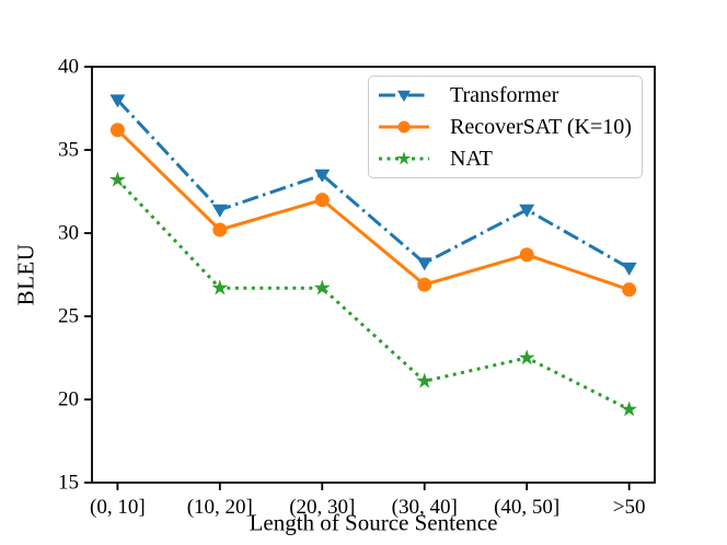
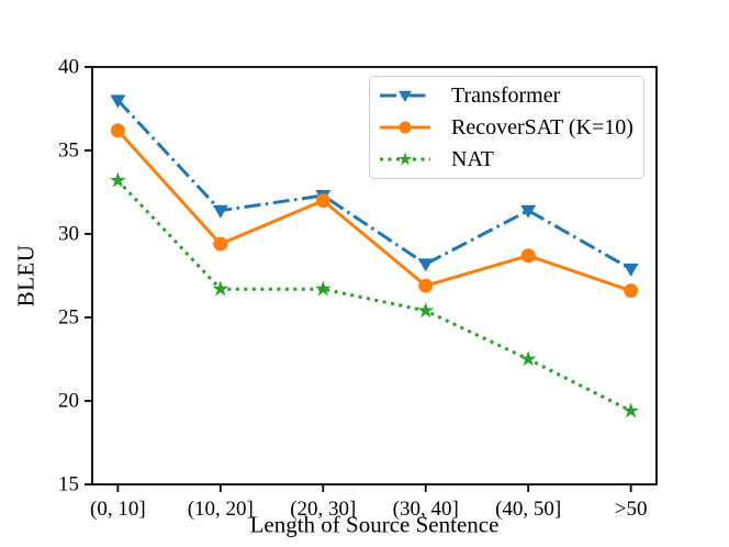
RecoverSAT (K=10)/(10, 20]: 30.2 -> 29.4
Transformer/(20, 30]: 33.5 -> 32.3
NAT/(30, 40]: 21.1 -> 25.4
